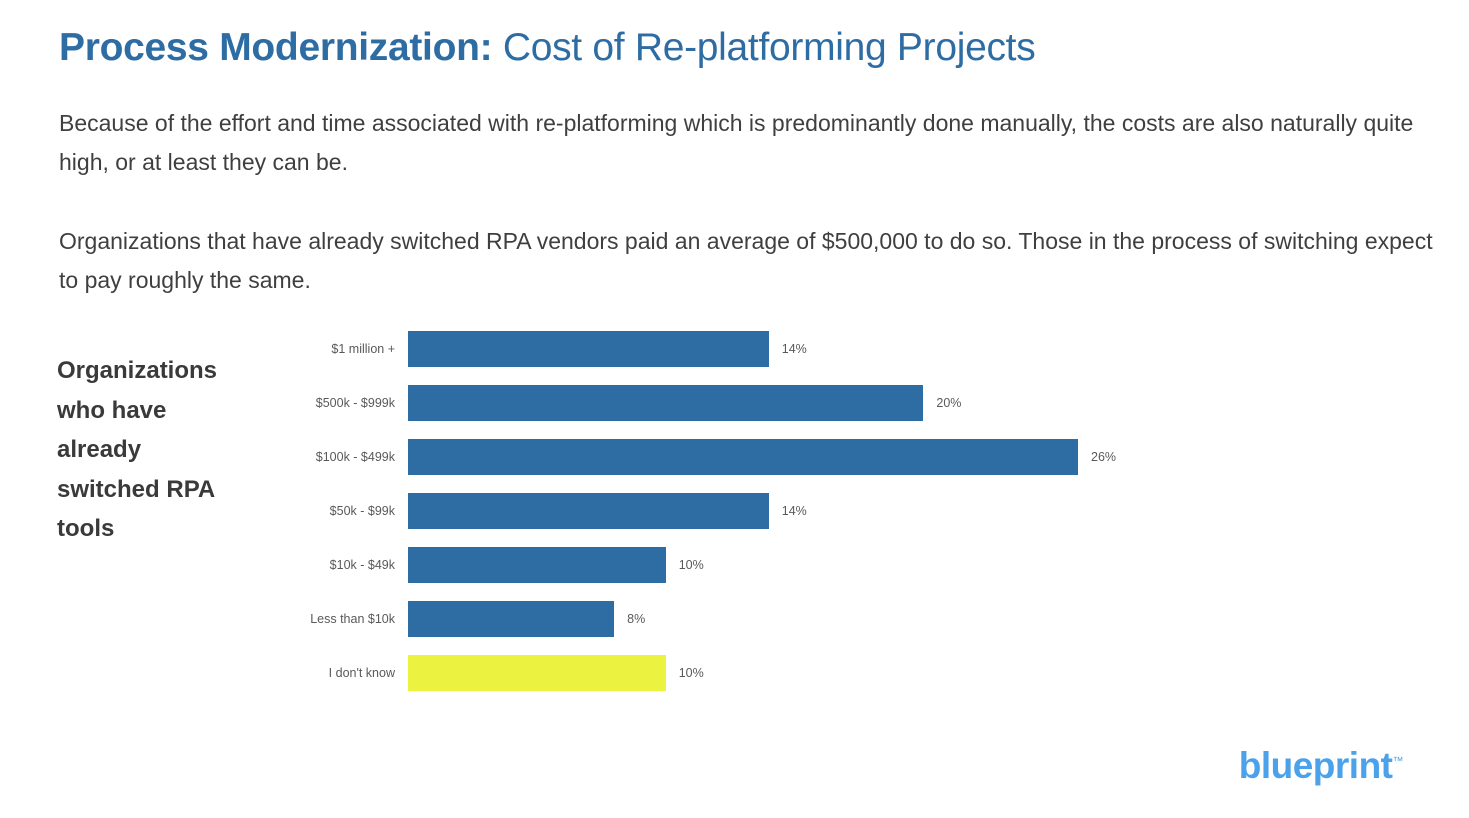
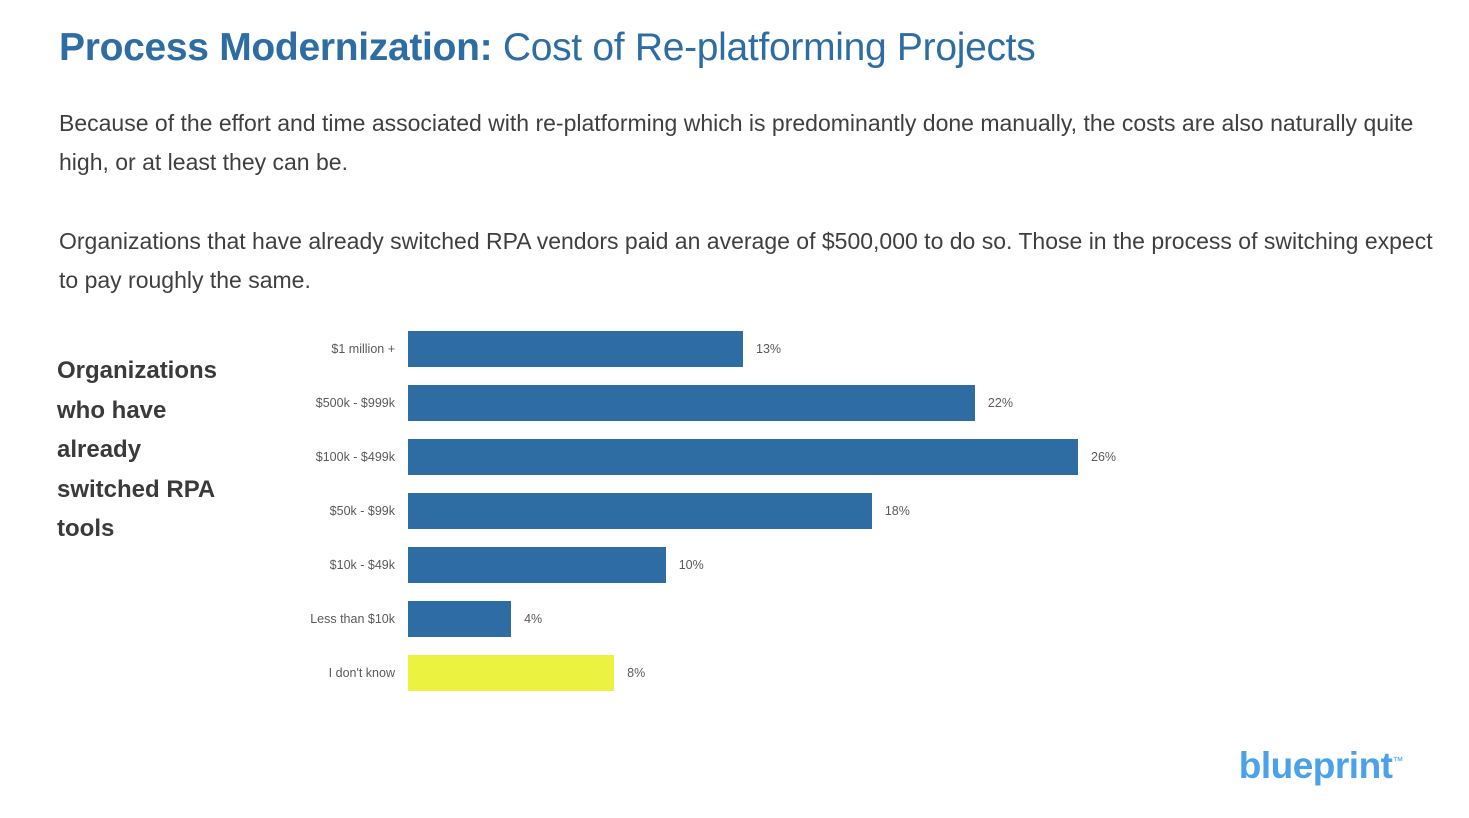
$1 million +: 14% -> 13%
$500k - $999k: 20% -> 22%
$50k - $99k: 14% -> 18%
Less than $10k: 8% -> 4%
I don't know: 10% -> 8%
